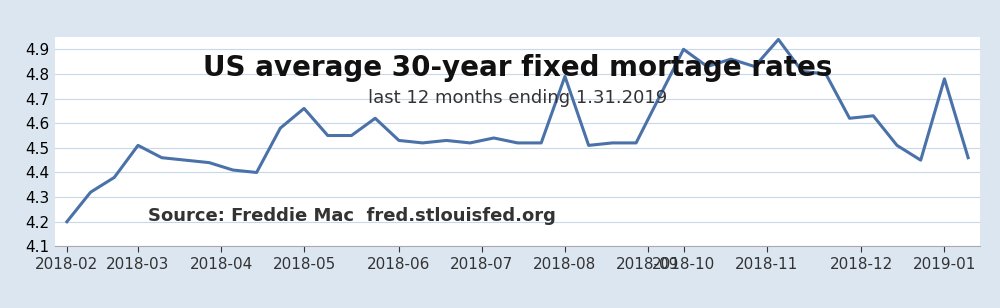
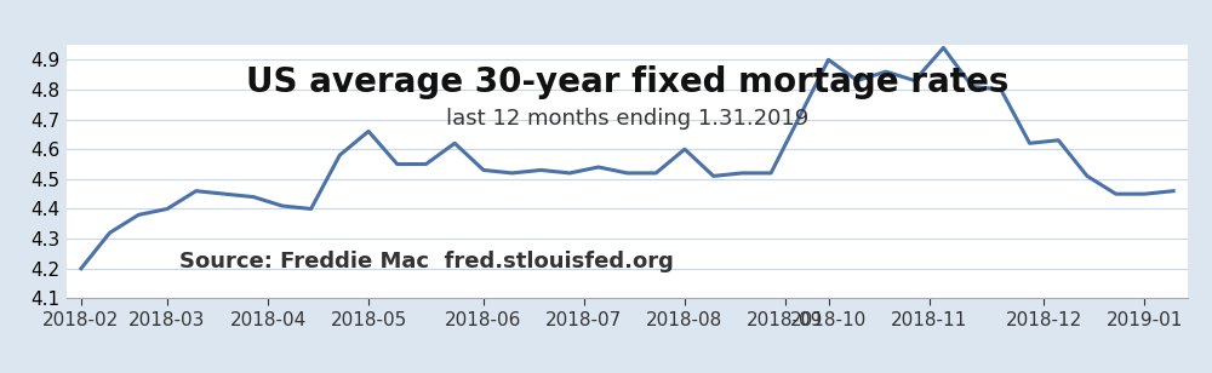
2018-03: 4.51 -> 4.40
2018-08: 4.79 -> 4.60
2019-01: 4.78 -> 4.45
